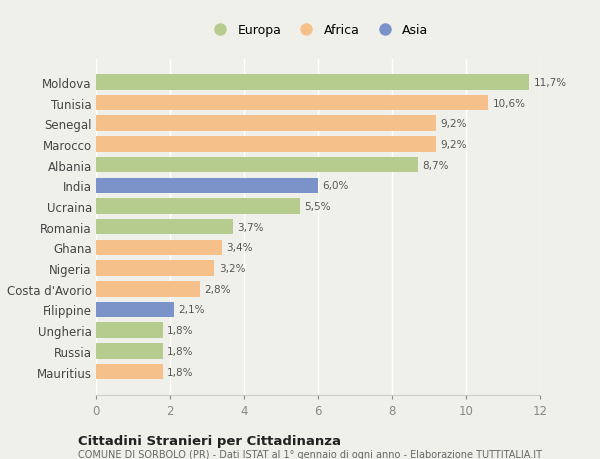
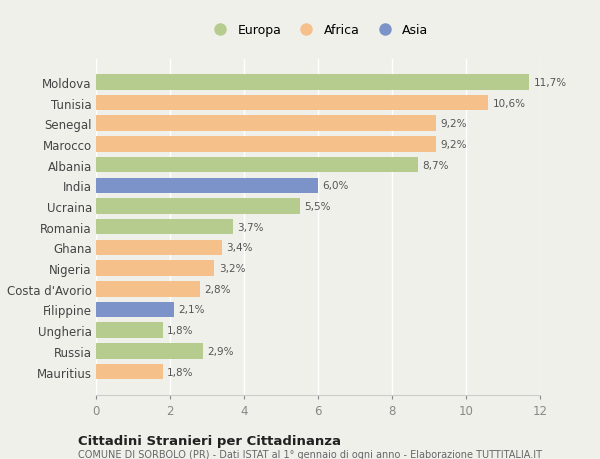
Russia: 1,8% -> 2,9%
